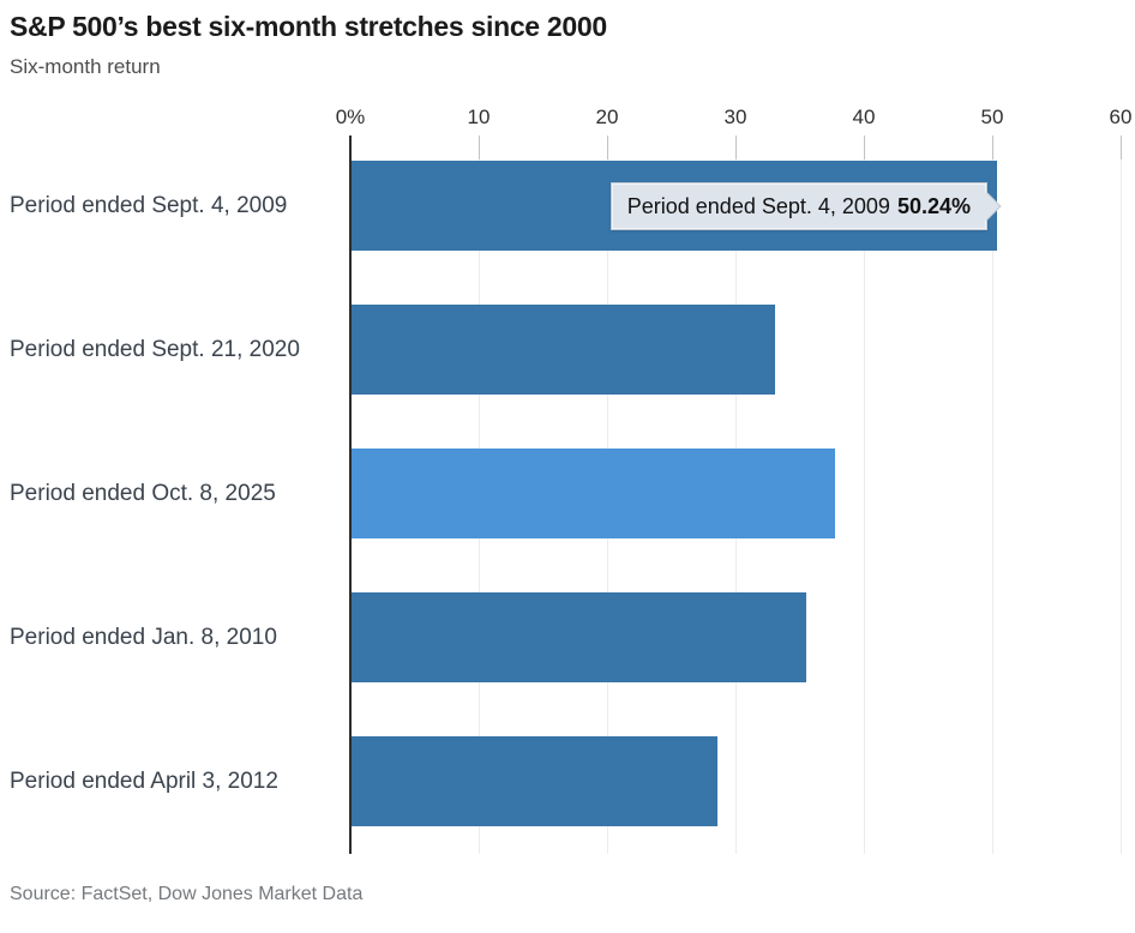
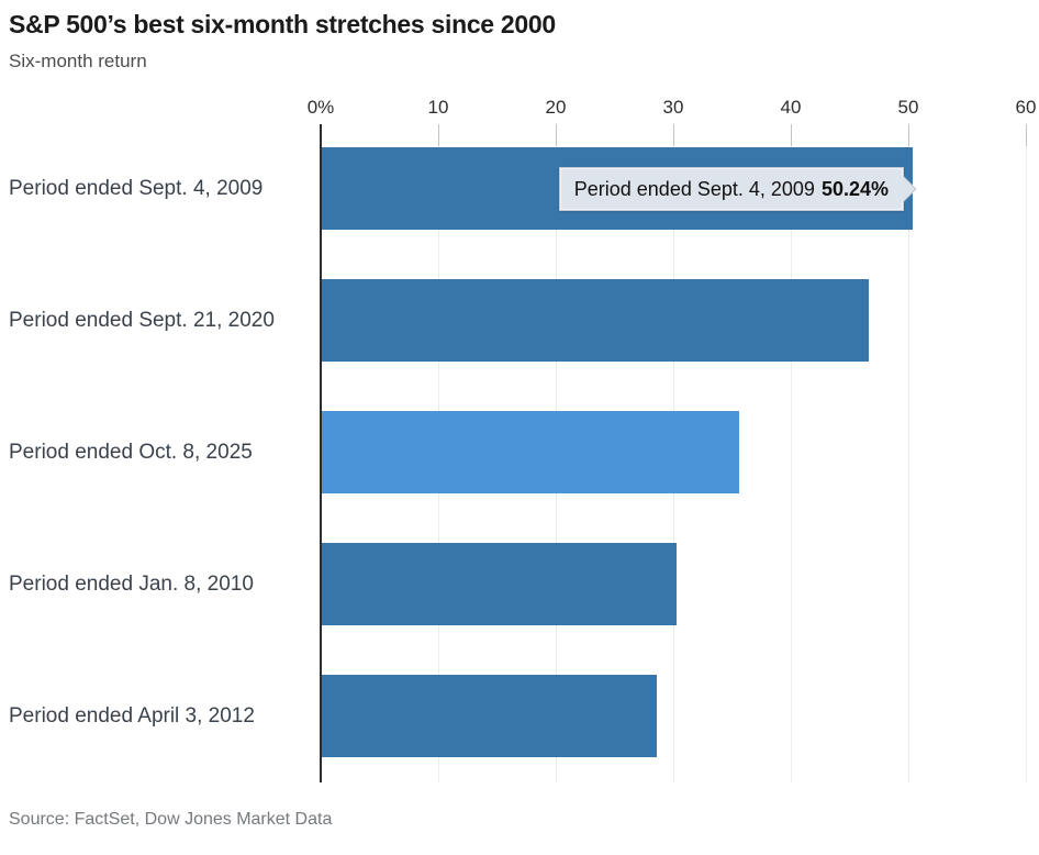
Period ended Sept. 21, 2020: 33.0 -> 46.5
Period ended Oct. 8, 2025: 37.7 -> 35.5
Period ended Jan. 8, 2010: 35.4 -> 30.2
